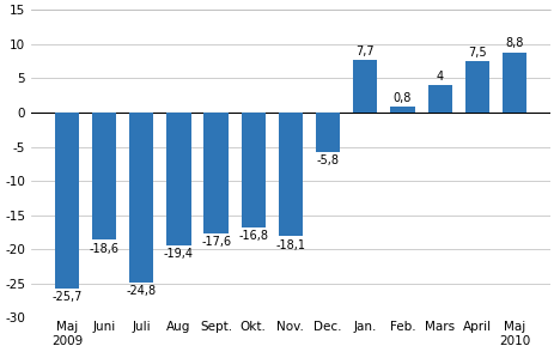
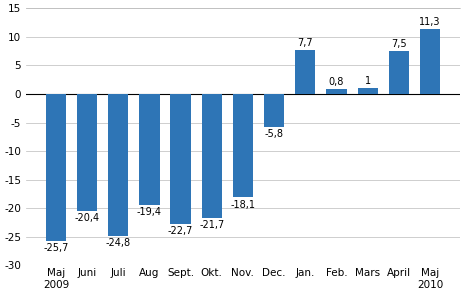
Juni: -18,6 -> -20,4
Sept.: -17,6 -> -22,7
Okt.: -16,8 -> -21,7
Mars: 4 -> 1
Maj 2010: 8,8 -> 11,3
